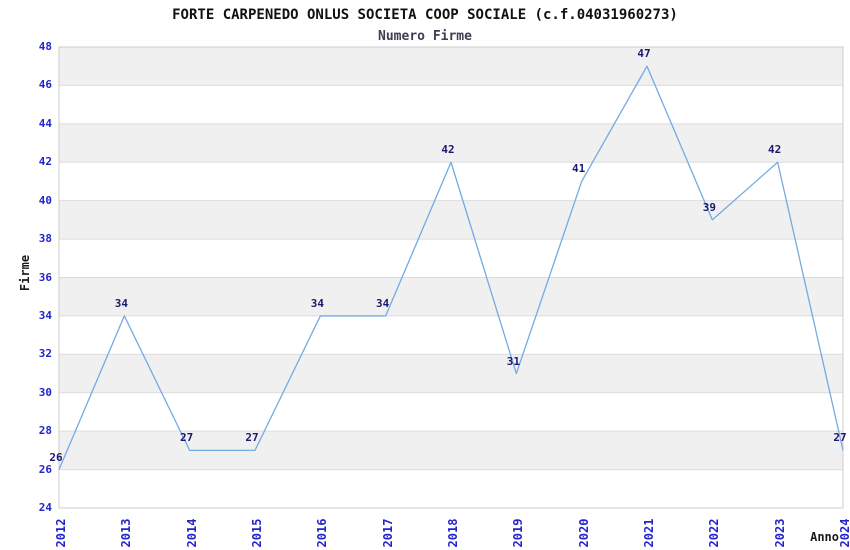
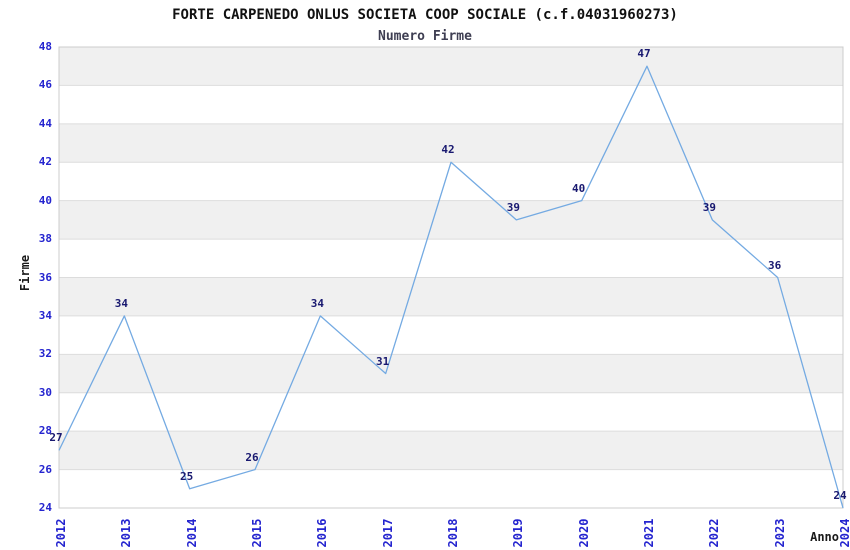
2012: 26 -> 27
2014: 27 -> 25
2015: 27 -> 26
2017: 34 -> 31
2019: 31 -> 39
2020: 41 -> 40
2023: 42 -> 36
2024: 27 -> 24
